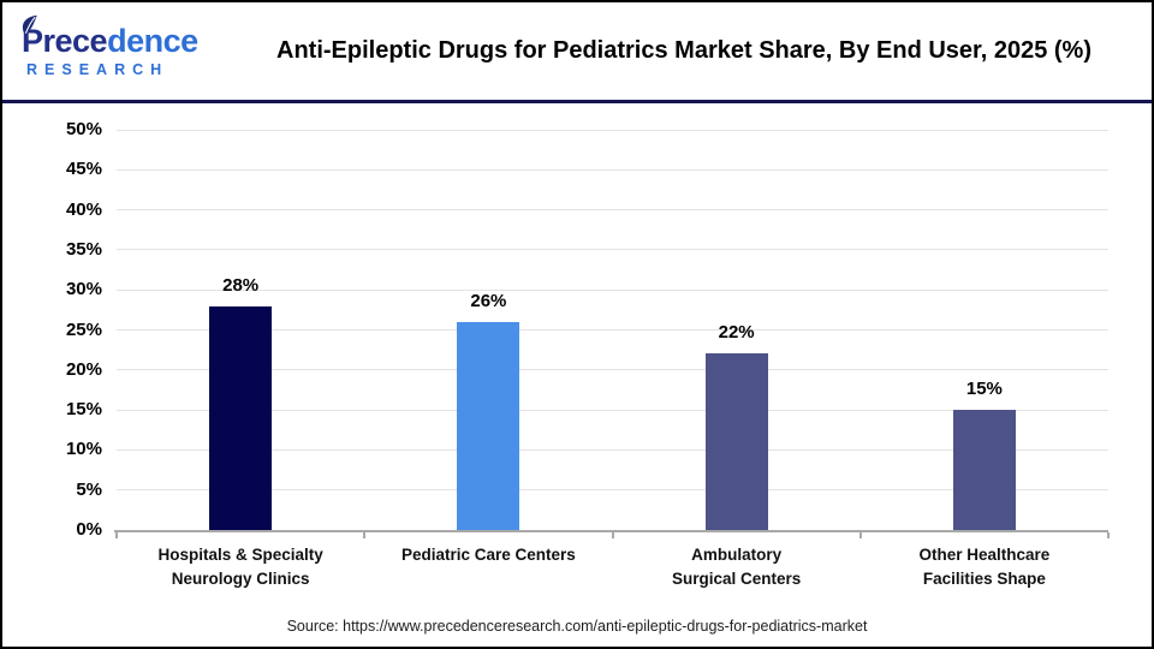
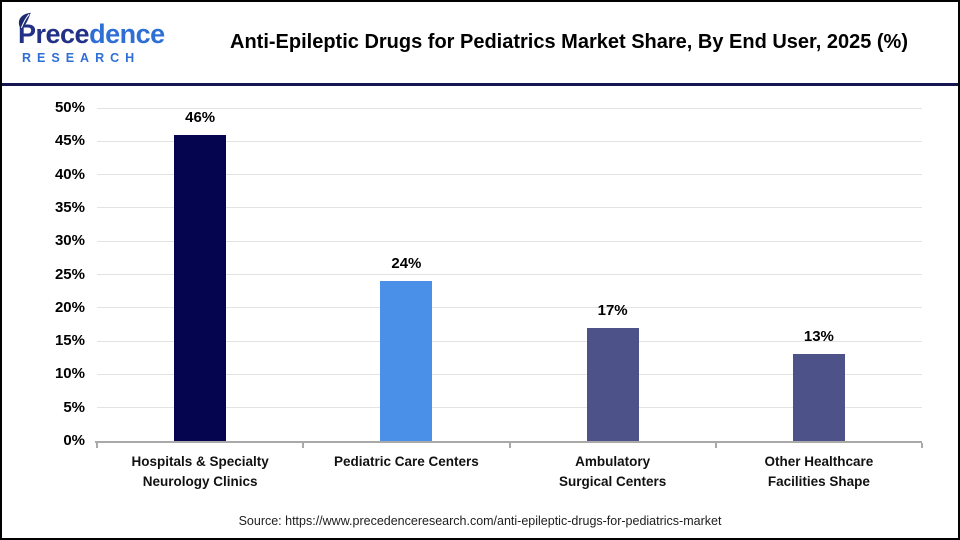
Hospitals & Specialty Neurology Clinics: 28% -> 46%
Pediatric Care Centers: 26% -> 24%
Ambulatory Surgical Centers: 22% -> 17%
Other Healthcare Facilities Shape: 15% -> 13%
